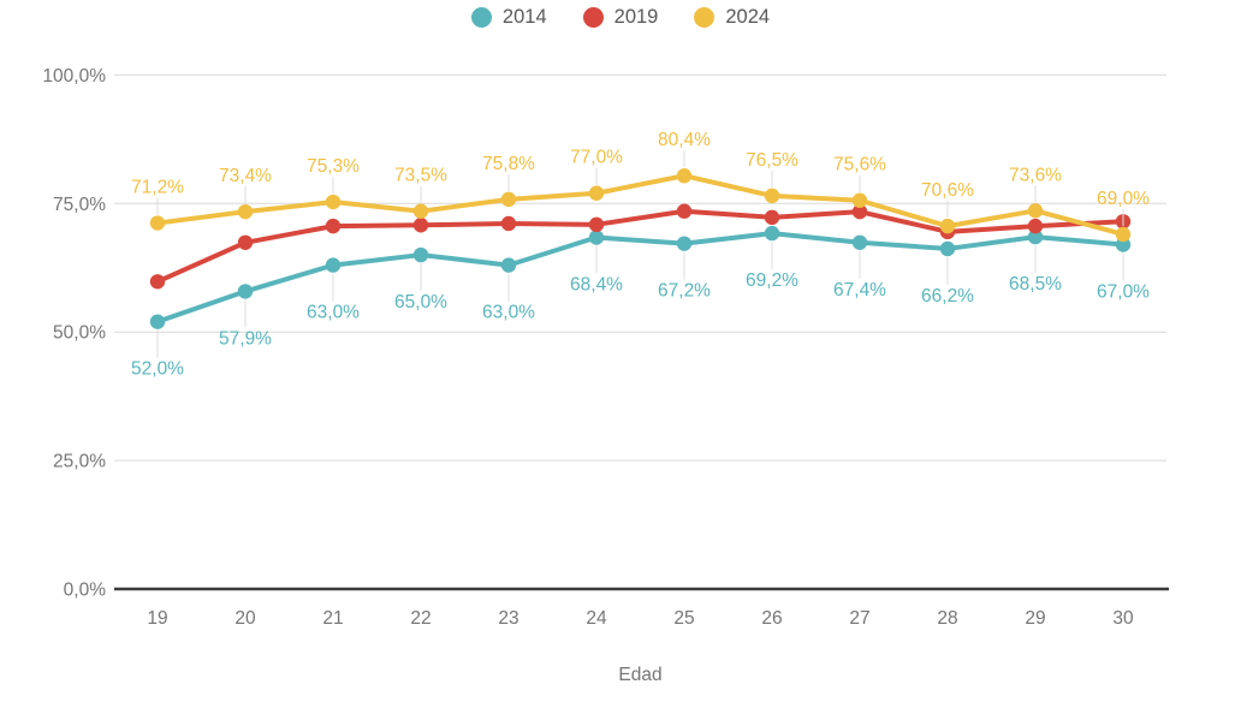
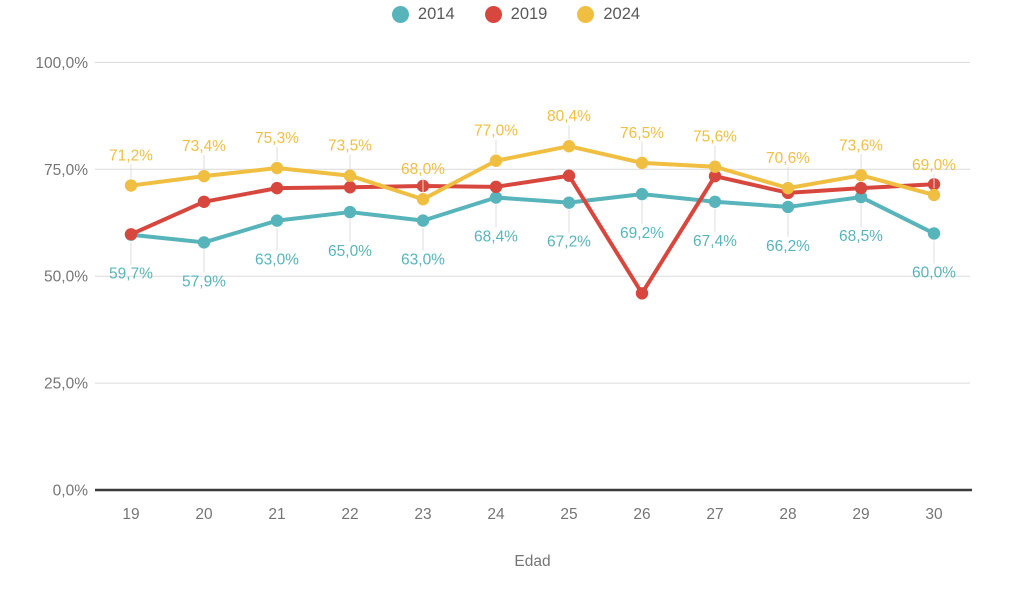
2014/19: 52,0% -> 59,7%
2024/23: 75,8% -> 68,0%
2019/26: 72% -> 46%
2014/30: 67,0% -> 60,0%
